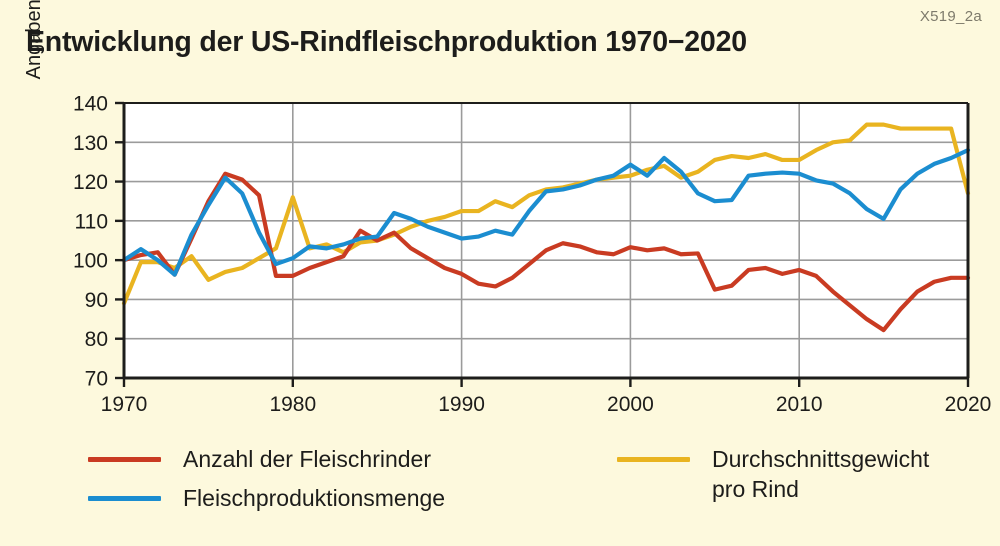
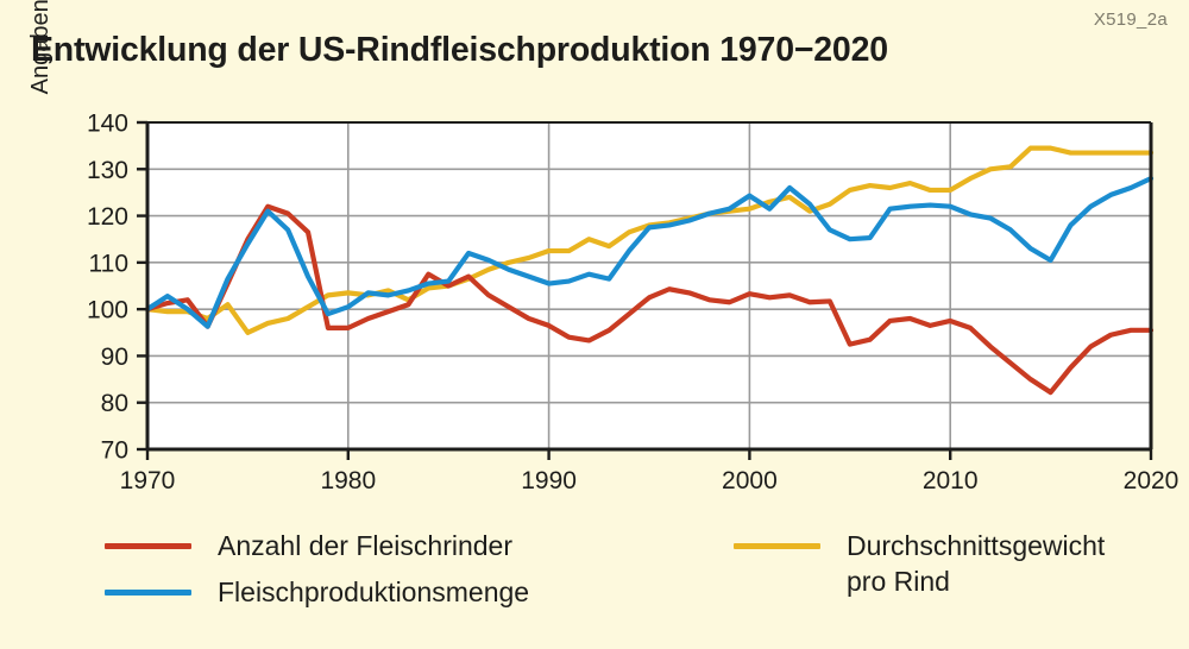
Durchschnittsgewicht pro Rind/1970: 89 -> 100
Durchschnittsgewicht pro Rind/1980: 116 -> 104
Durchschnittsgewicht pro Rind/2020: 117 -> 134
